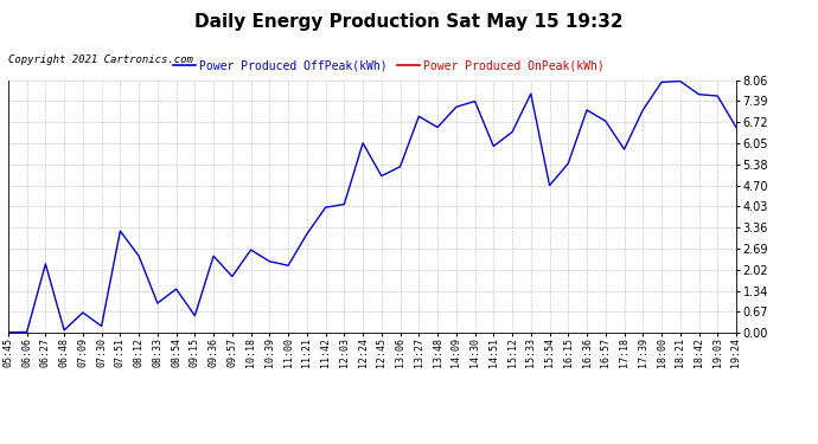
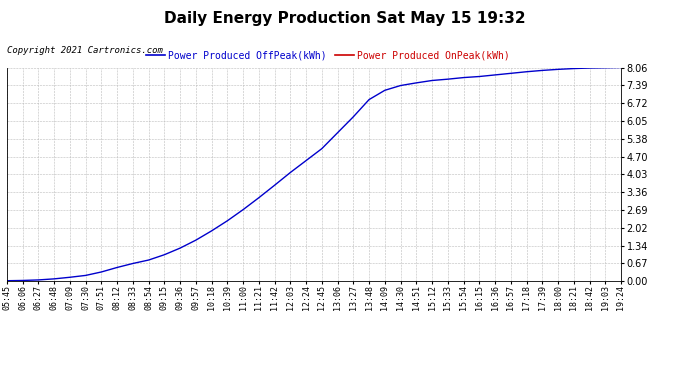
06:27: 2.20 -> 0.05
07:09: 0.65 -> 0.15
07:51: 3.25 -> 0.35
08:12: 2.45 -> 0.52
08:33: 0.95 -> 0.67
08:54: 1.40 -> 0.80
09:15: 0.55 -> 1.00
09:36: 2.45 -> 1.25
09:57: 1.80 -> 1.55
10:18: 2.65 -> 1.90
11:00: 2.15 -> 2.70
11:42: 4.00 -> 3.62
12:24: 6.05 -> 4.55
13:06: 5.30 -> 5.60
13:27: 6.90 -> 6.20
13:48: 6.55 -> 6.85
14:51: 5.95 -> 7.48
15:12: 6.40 -> 7.57
15:54: 4.70 -> 7.68
16:15: 5.40 -> 7.72
16:36: 7.10 -> 7.78
16:57: 6.75 -> 7.84
17:18: 5.85 -> 7.90
17:39: 7.10 -> 7.95
18:42: 7.60 -> 8.04
19:03: 7.55 -> 8.05
19:24: 6.55 -> 8.06
